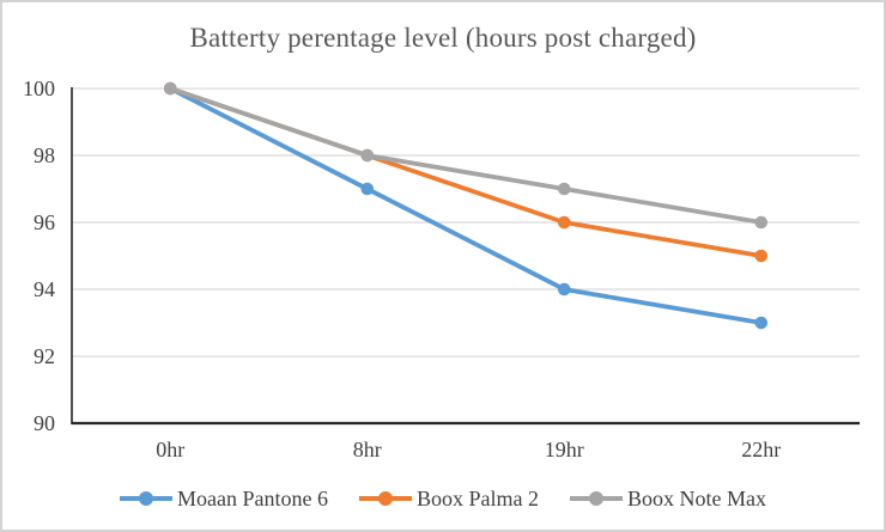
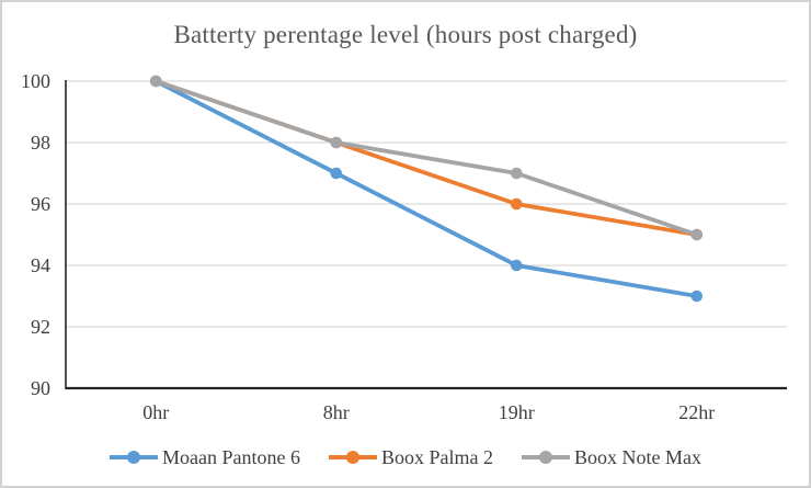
Boox Note Max/22hr: 96 -> 95
